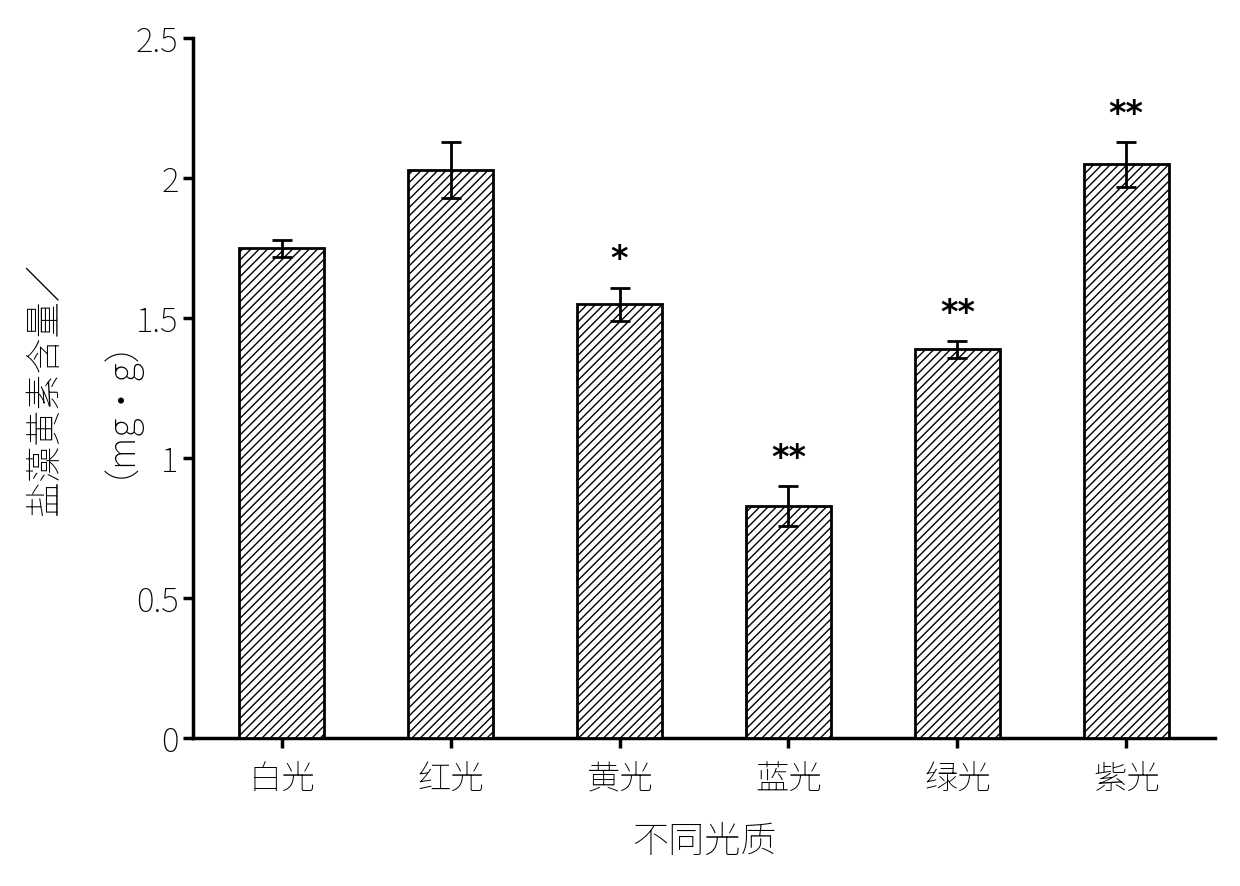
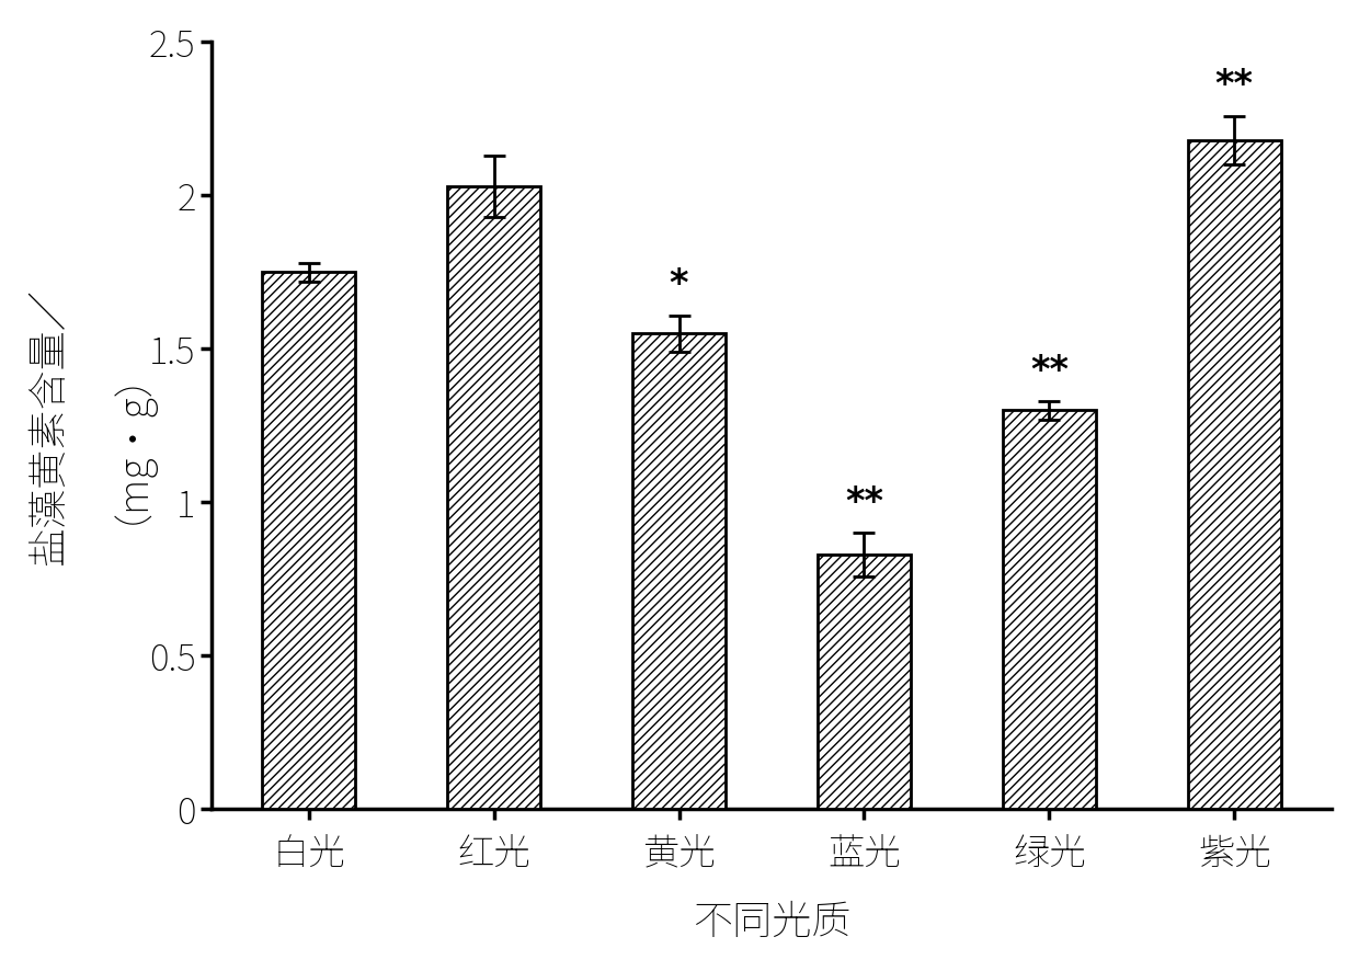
绿光: 1.39 -> 1.30
紫光: 2.05 -> 2.18
